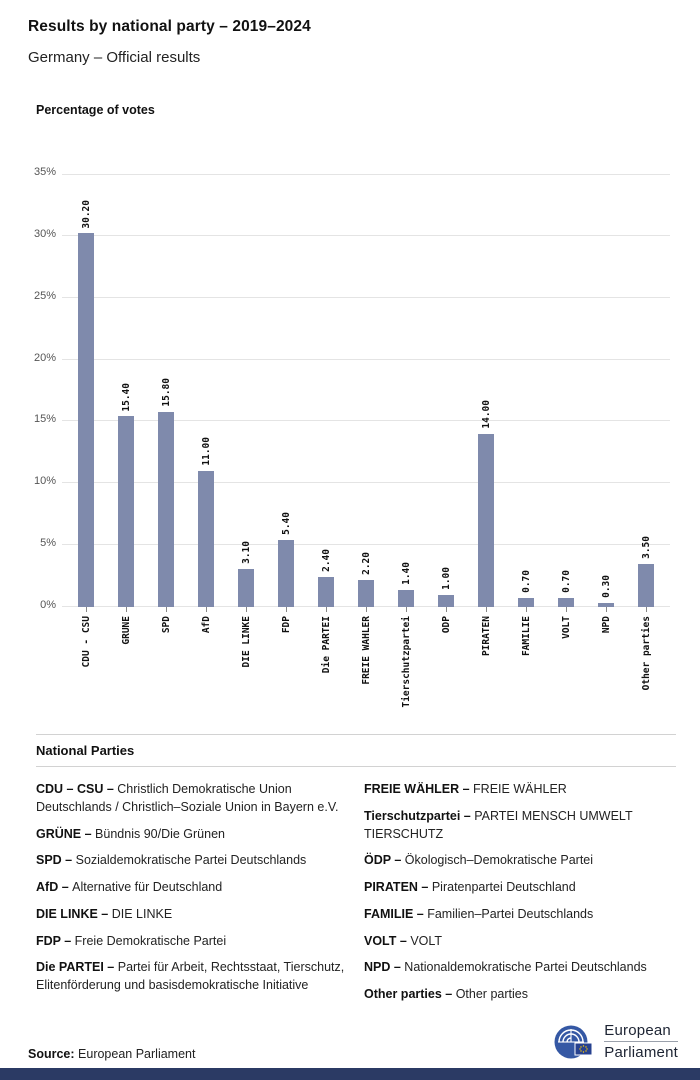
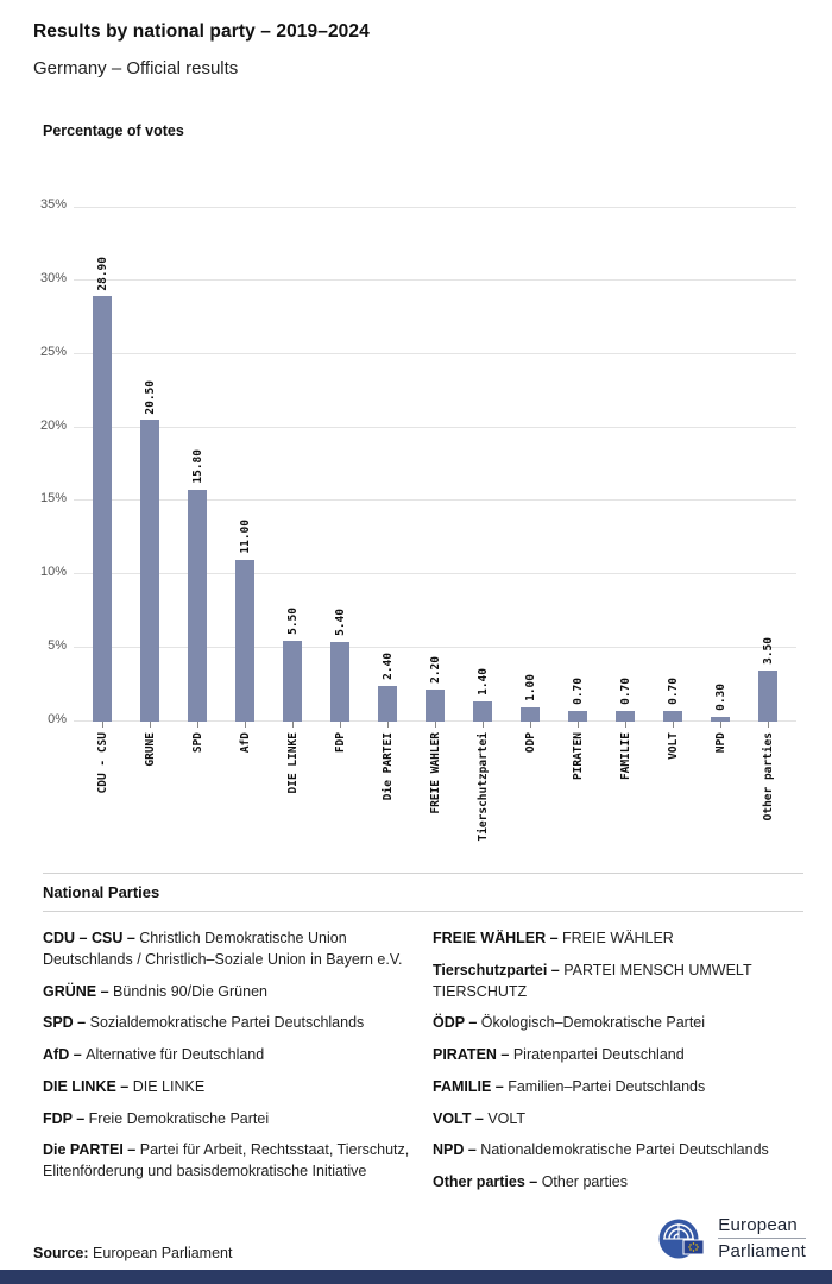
CDU - CSU: 30.20 -> 28.90
GRÜNE: 15.40 -> 20.50
DIE LINKE: 3.10 -> 5.50
PIRATEN: 14.00 -> 0.70
